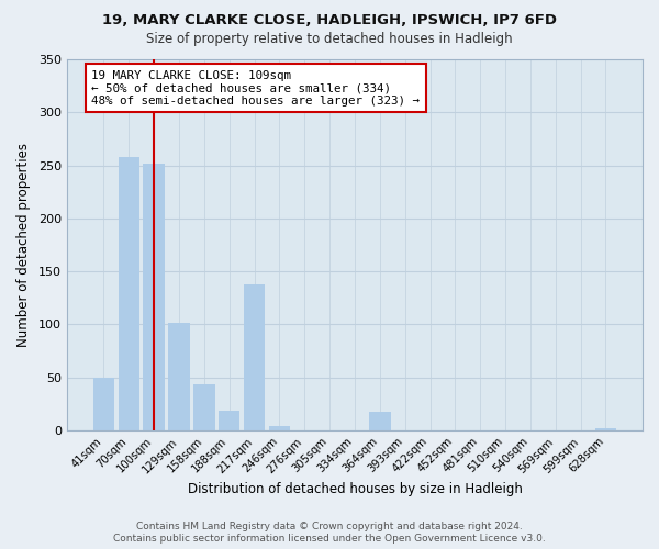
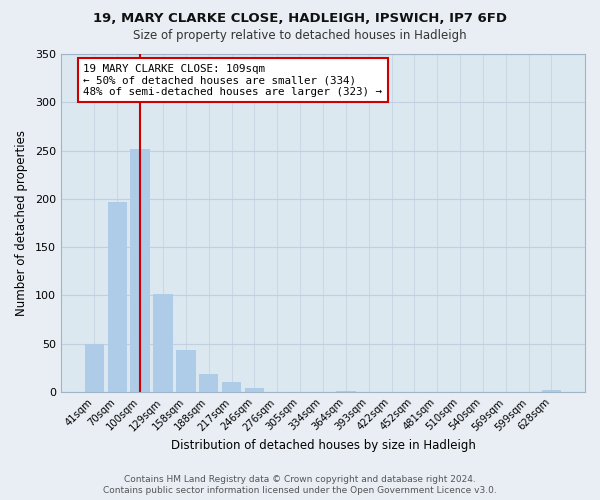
70sqm: 258 -> 197
217sqm: 138 -> 10
364sqm: 18 -> 1
